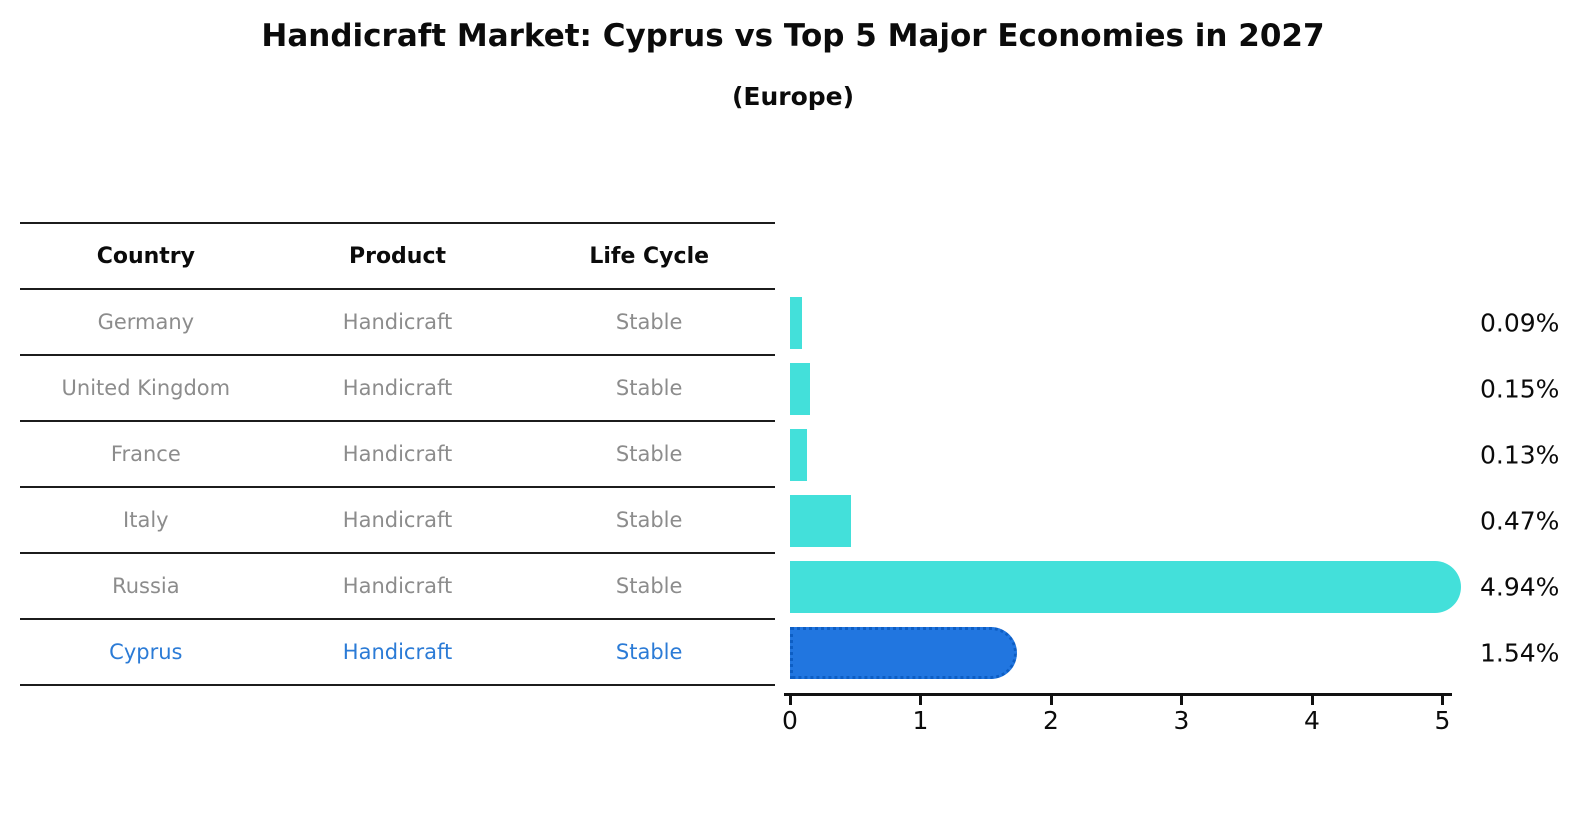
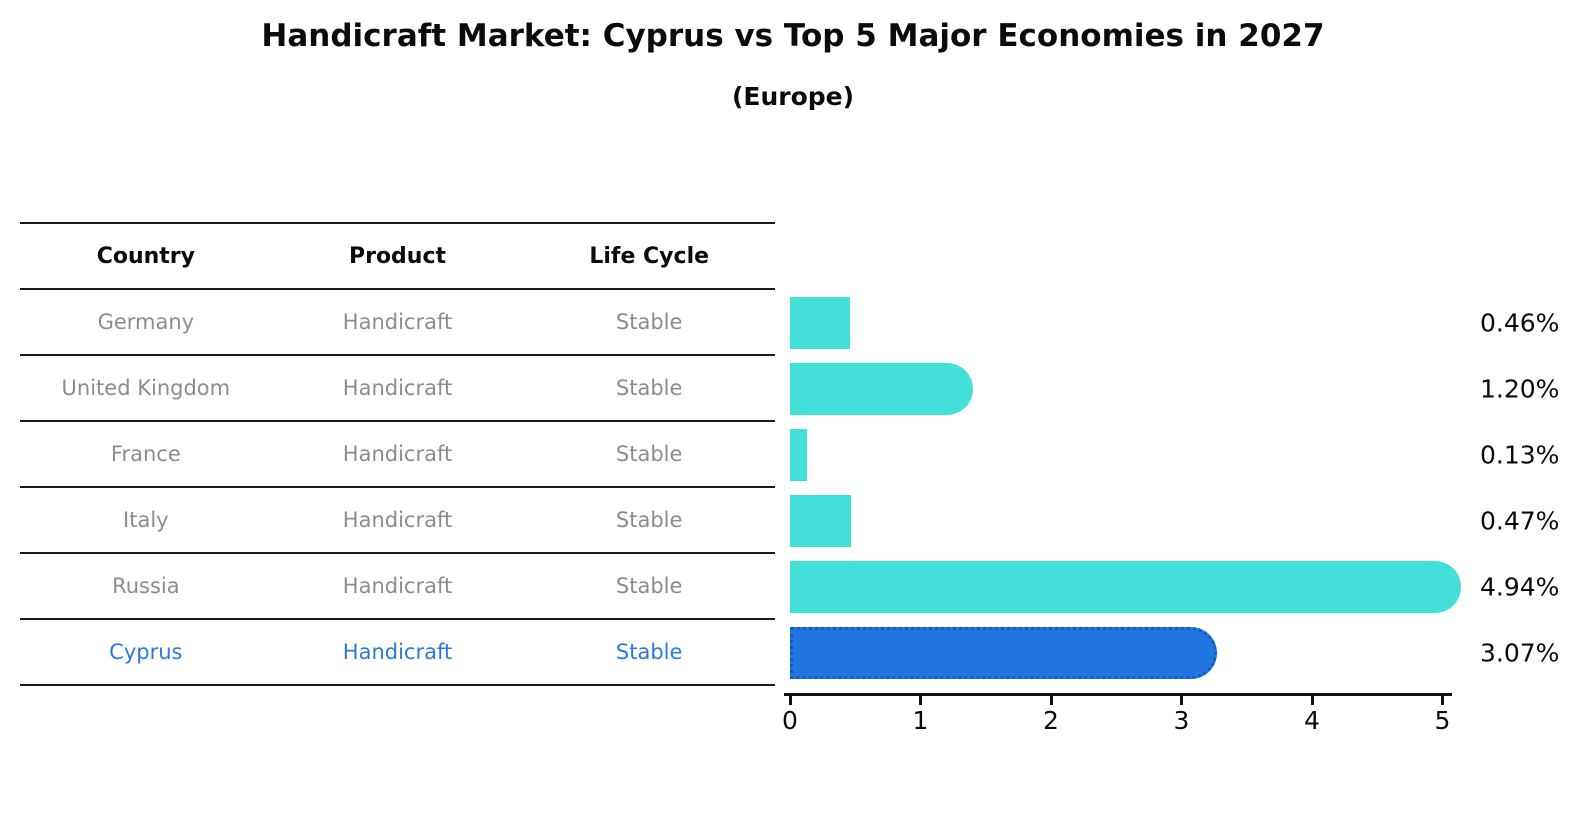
Germany: 0.09% -> 0.46%
United Kingdom: 0.15% -> 1.20%
Cyprus: 1.54% -> 3.07%
